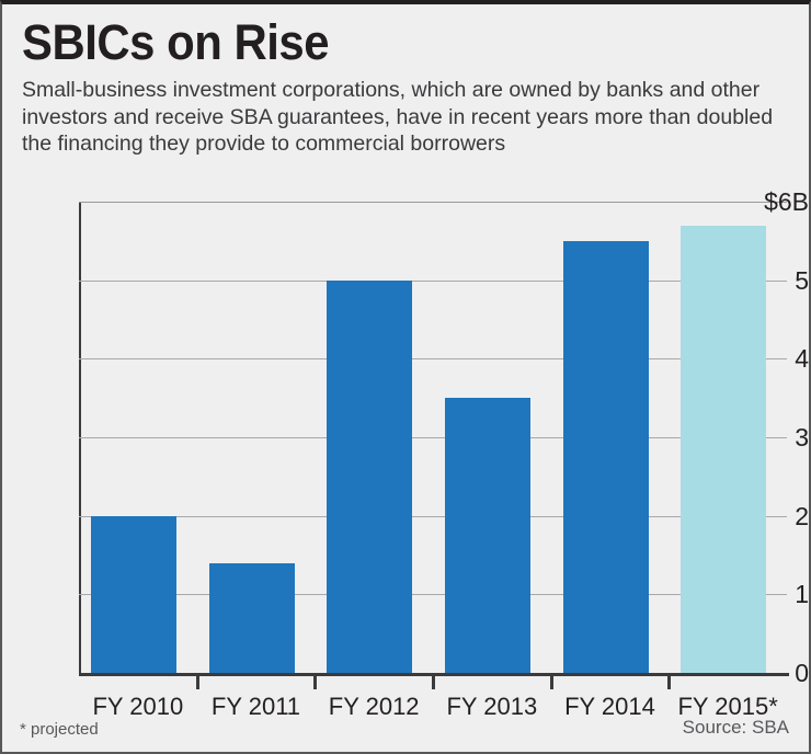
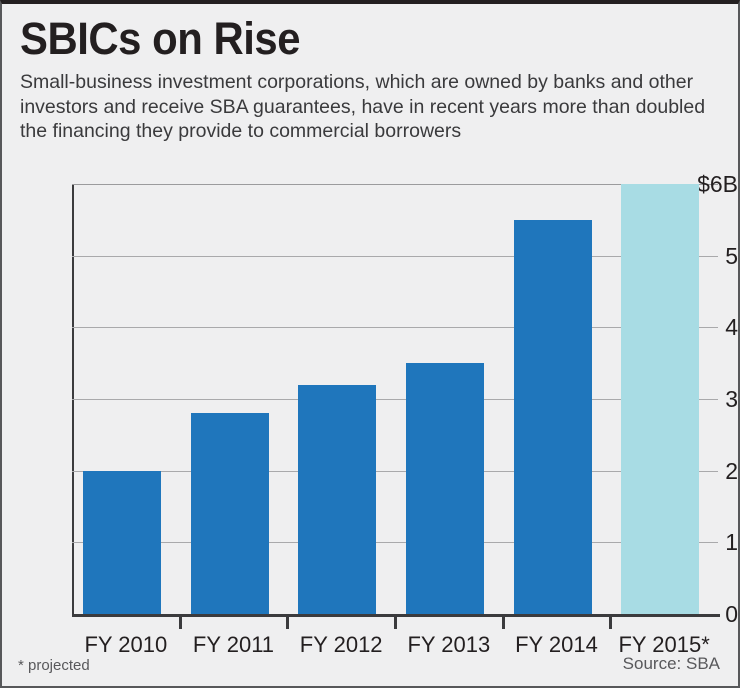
FY 2011: $1.4B -> $2.8B
FY 2012: $5.0B -> $3.2B
FY 2015*: $5.7B -> $6.0B
